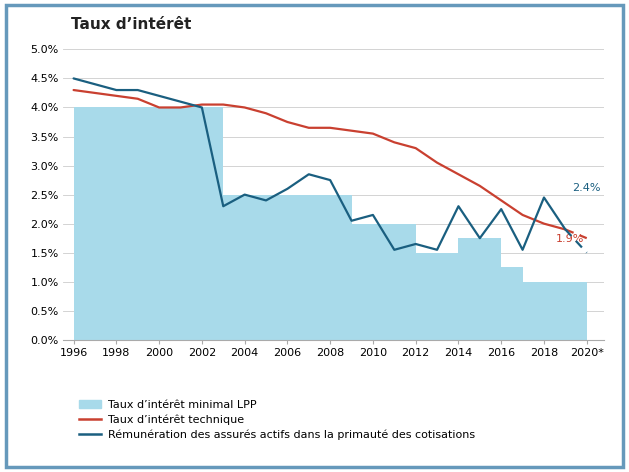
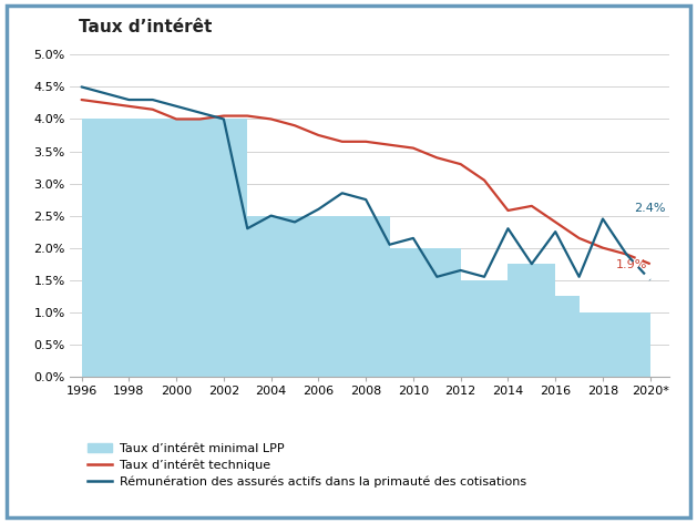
Taux d’intérêt technique/2014: 2.85% -> 2.58%
